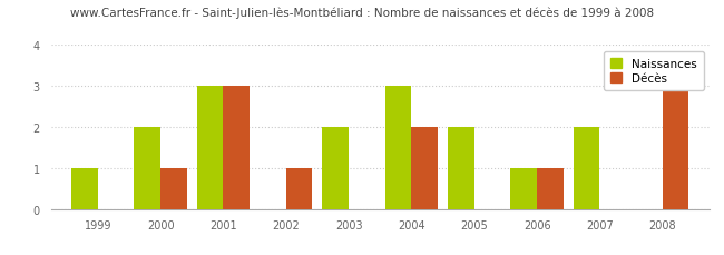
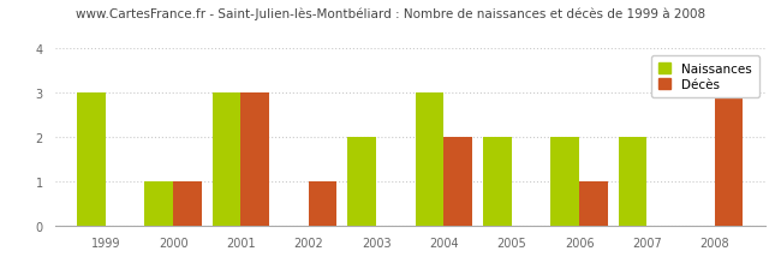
Naissances/1999: 1 -> 3
Naissances/2000: 2 -> 1
Naissances/2006: 1 -> 2
